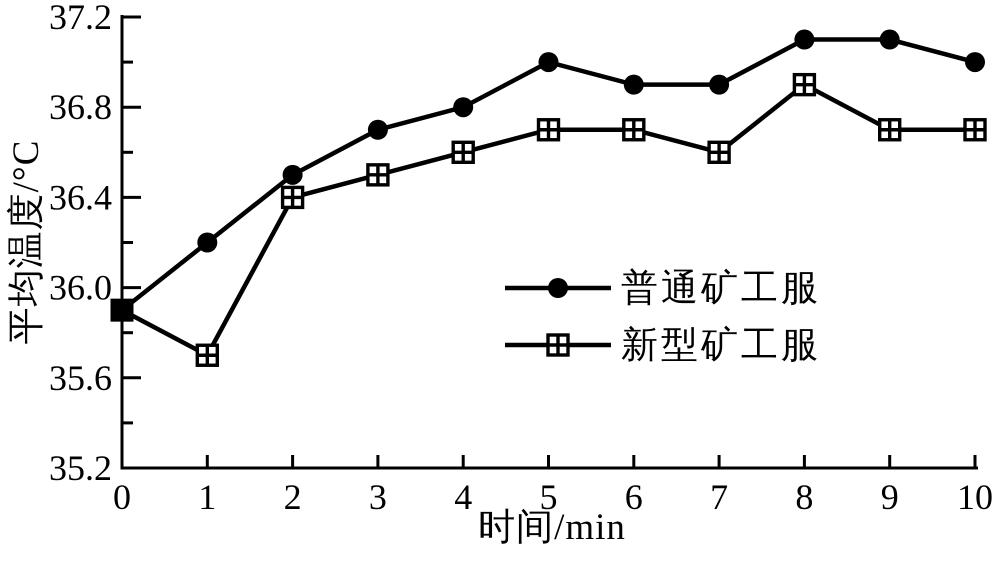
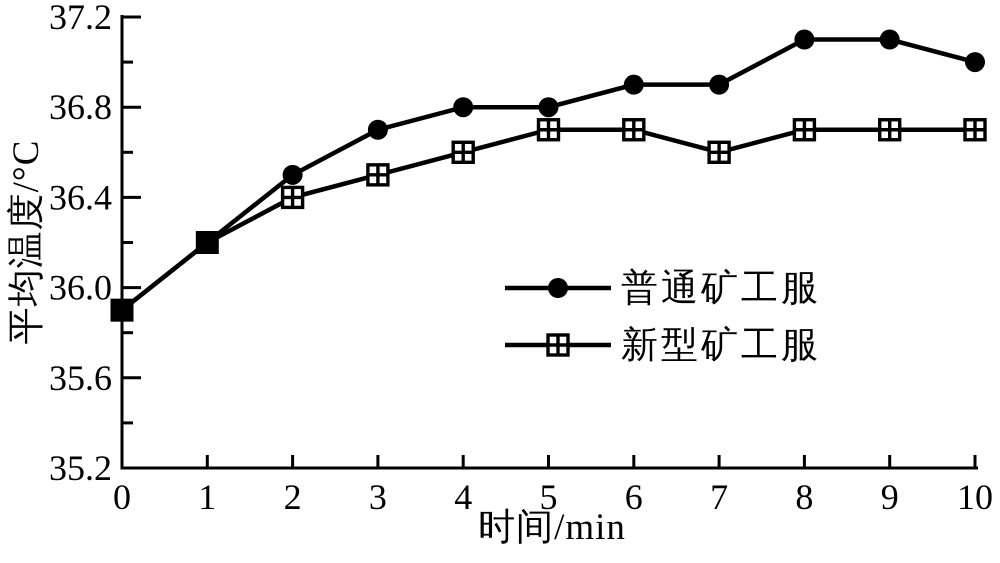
新型矿工服/1: 35.7 -> 36.2
普通矿工服/5: 37.0 -> 36.8
新型矿工服/8: 36.9 -> 36.7
